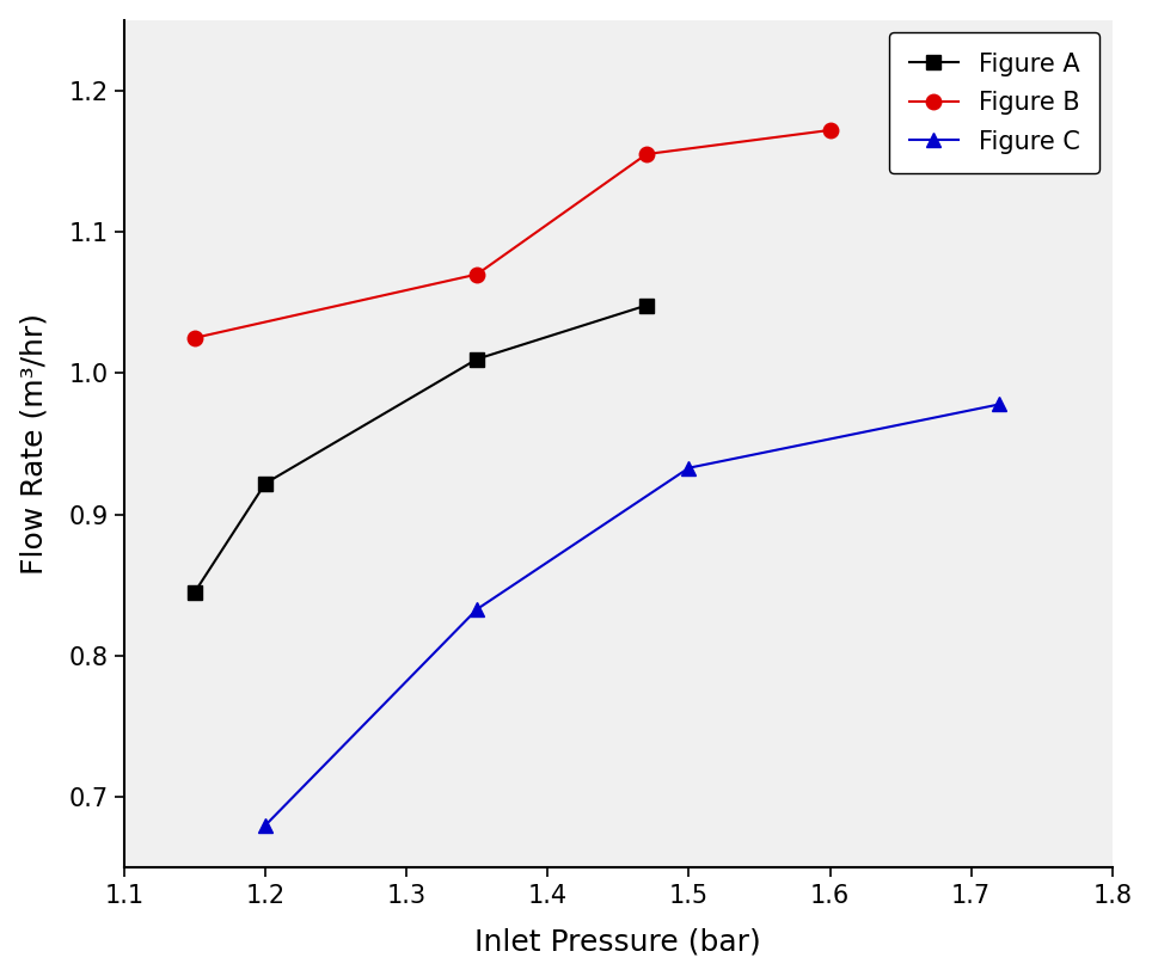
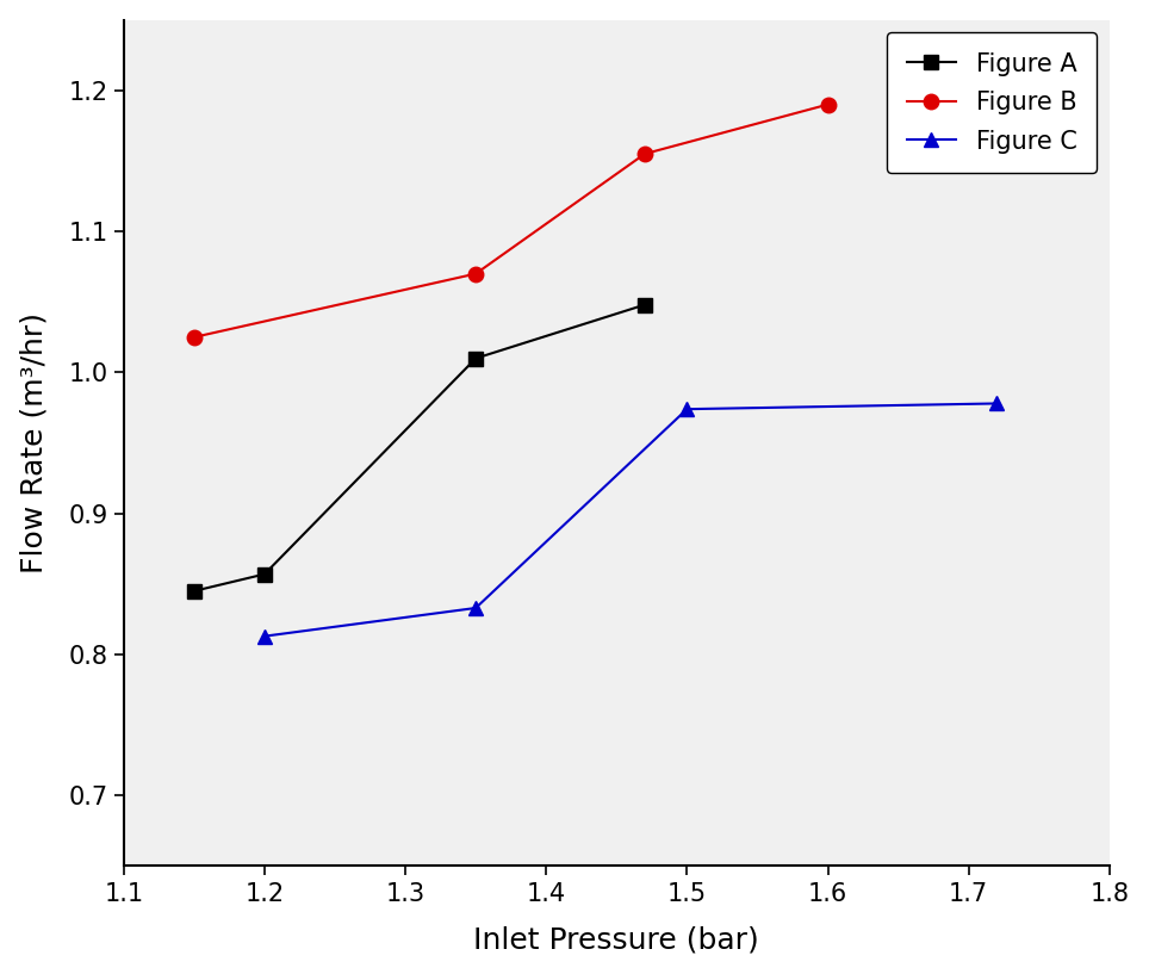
Figure A/1.2: 0.922 -> 0.857
Figure C/1.2: 0.680 -> 0.813
Figure C/1.5: 0.933 -> 0.974
Figure B/1.6: 1.172 -> 1.190
